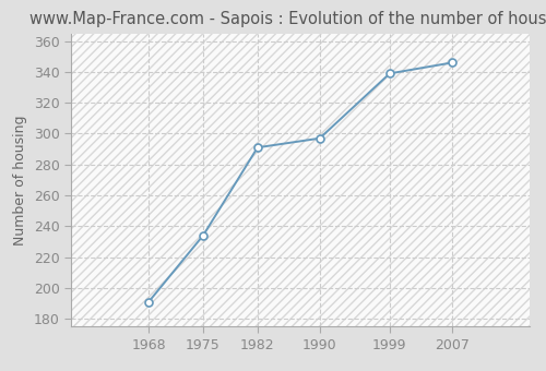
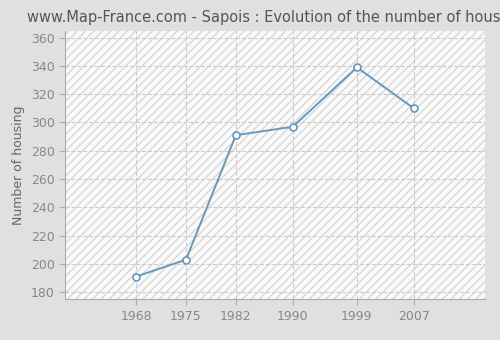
1975: 234 -> 203
2007: 346 -> 310
